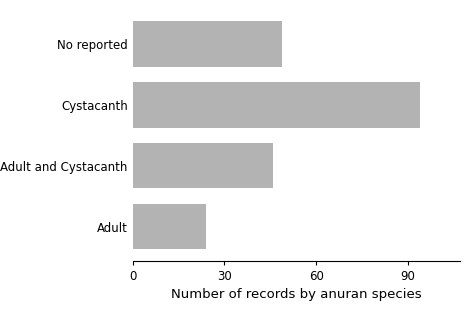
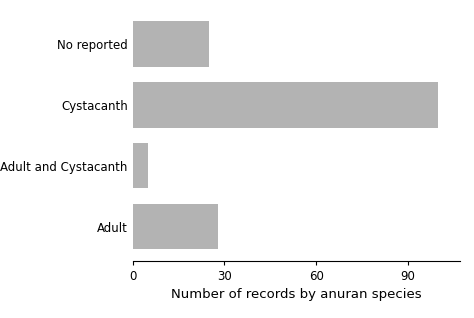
No reported: 49 -> 25
Cystacanth: 94 -> 100
Adult and Cystacanth: 46 -> 5
Adult: 24 -> 28
